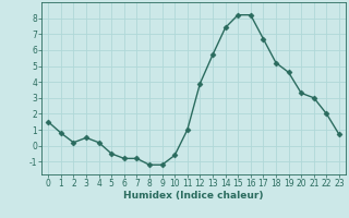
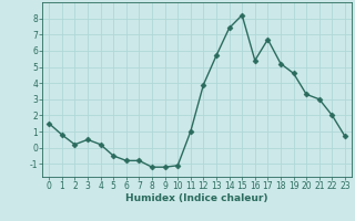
10: -0.6 -> -1.1
16: 8.2 -> 5.4
